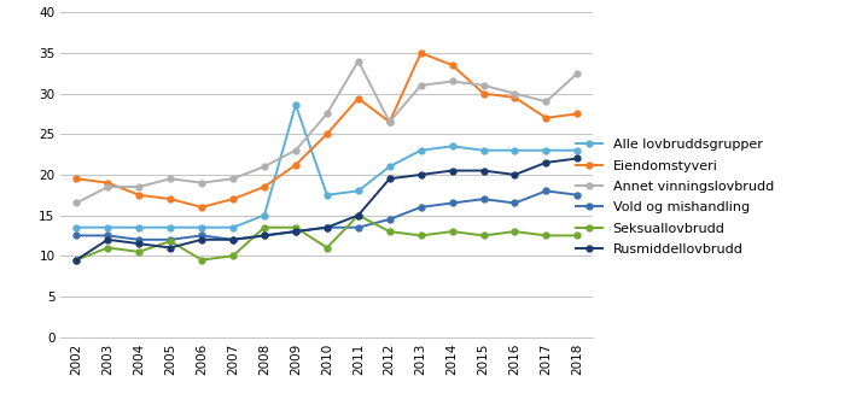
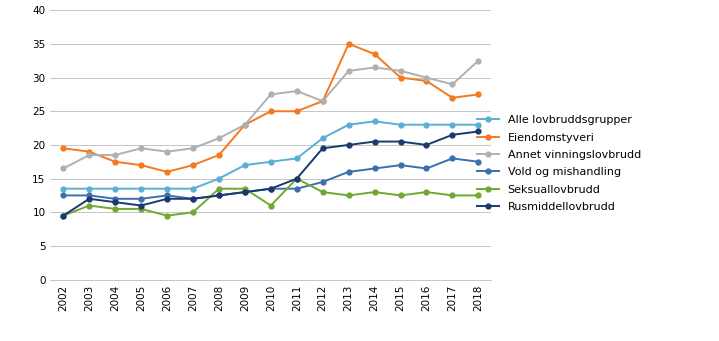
Seksuallovbrudd/2005: 11.8 -> 10.5
Alle lovbruddsgrupper/2009: 28.6 -> 17.0
Eiendomstyveri/2009: 21.2 -> 23.0
Eiendomstyveri/2011: 29.4 -> 25.0
Annet vinningslovbrudd/2011: 34.0 -> 28.0
